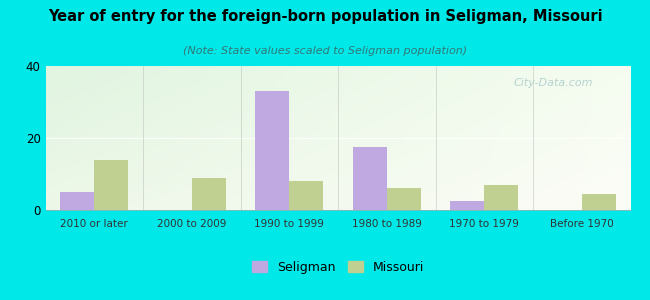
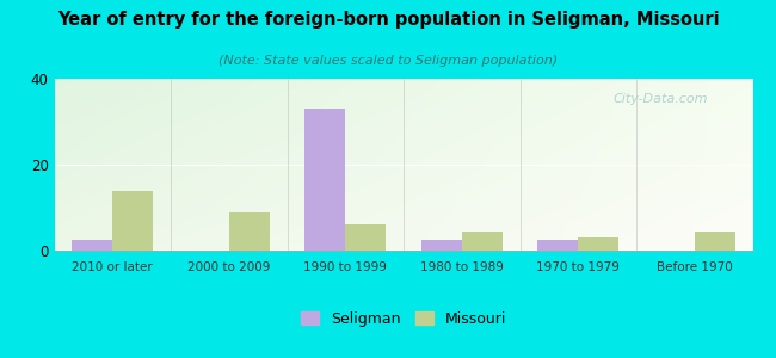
Seligman/2010 or later: 5.0 -> 2.5
Missouri/1990 to 1999: 8.0 -> 6.0
Seligman/1980 to 1989: 17.5 -> 2.5
Missouri/1980 to 1989: 6.0 -> 4.5
Missouri/1970 to 1979: 7.0 -> 3.0
